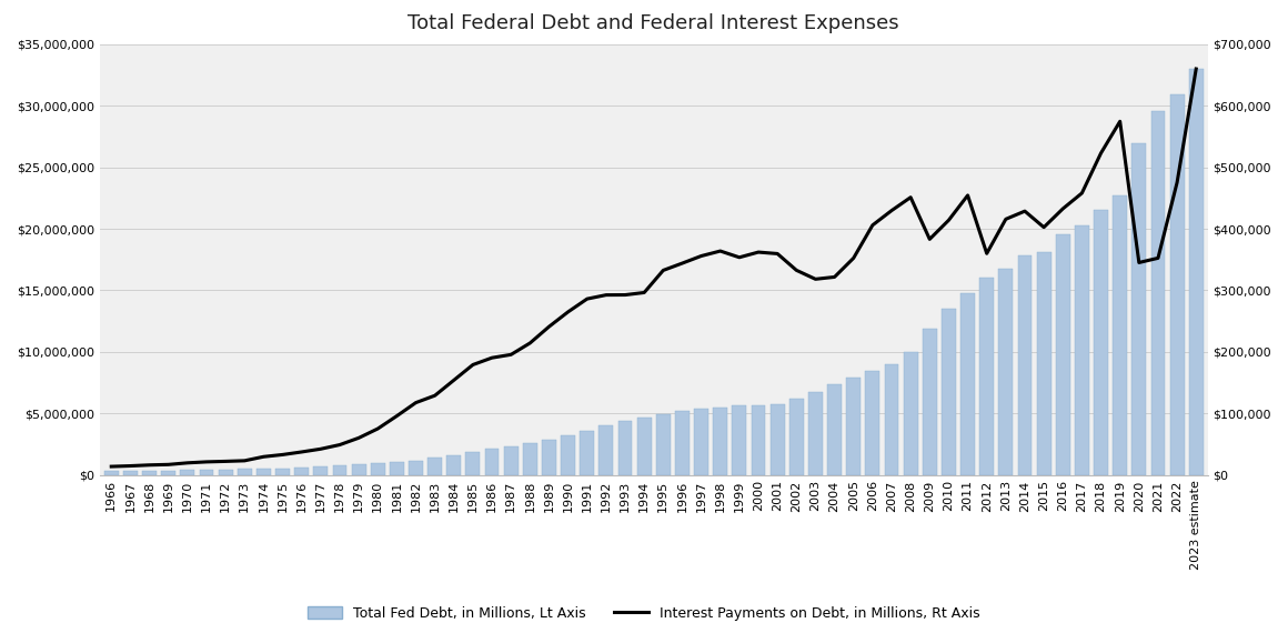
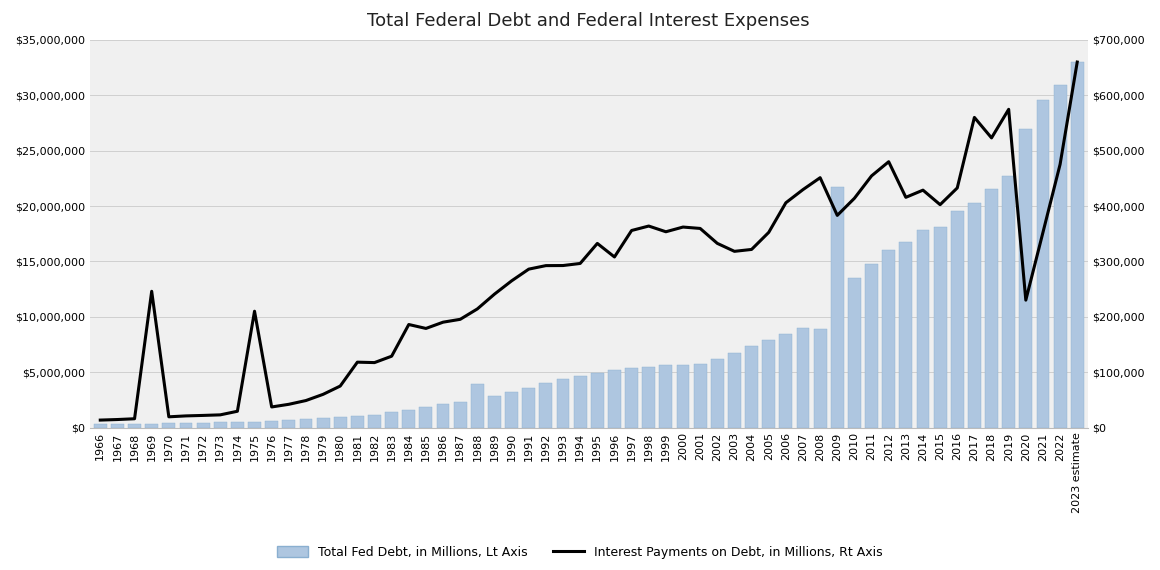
Interest Payments on Debt, in Millions, Rt Axis/1969: $17,000 -> $246,000
Interest Payments on Debt, in Millions, Rt Axis/1975: $33,000 -> $210,000
Interest Payments on Debt, in Millions, Rt Axis/1981: $96,000 -> $118,000
Interest Payments on Debt, in Millions, Rt Axis/1984: $154,000 -> $186,000
Total Fed Debt, in Millions, Lt Axis/1988: $2,600,000 -> $3,900,000
Interest Payments on Debt, in Millions, Rt Axis/1996: $344,000 -> $308,000
Total Fed Debt, in Millions, Lt Axis/2008: $10,000,000 -> $8,900,000
Total Fed Debt, in Millions, Lt Axis/2009: $11,900,000 -> $21,700,000
Interest Payments on Debt, in Millions, Rt Axis/2012: $360,000 -> $480,000
Interest Payments on Debt, in Millions, Rt Axis/2017: $458,000 -> $560,000
Interest Payments on Debt, in Millions, Rt Axis/2020: $345,000 -> $230,000
